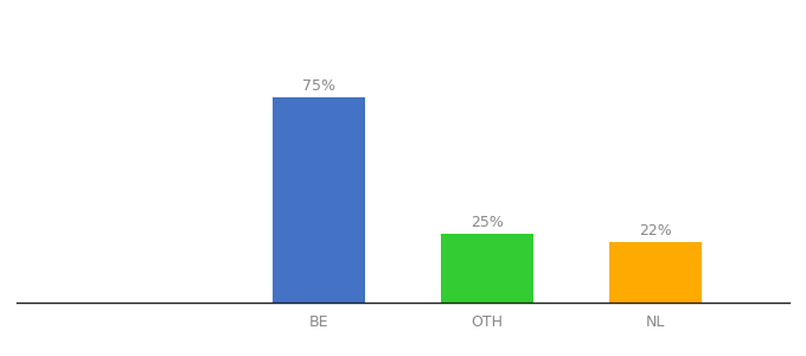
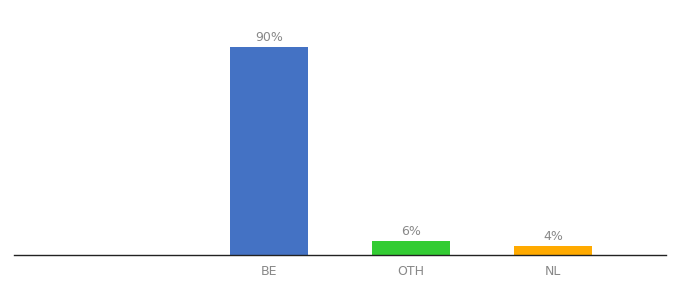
BE: 75% -> 90%
OTH: 25% -> 6%
NL: 22% -> 4%
